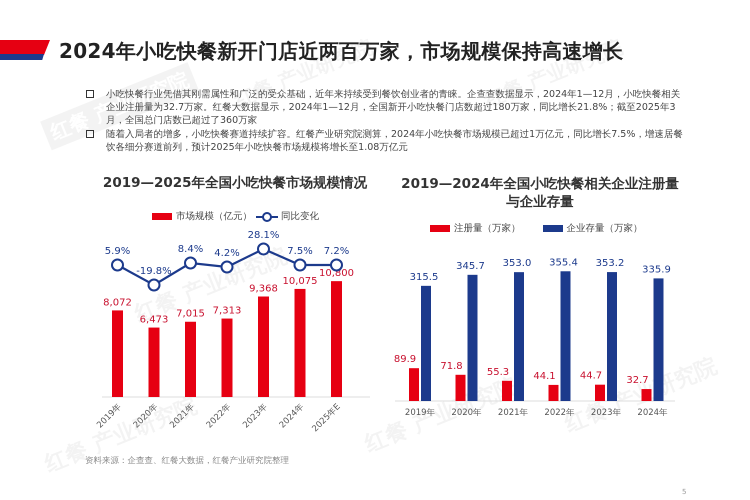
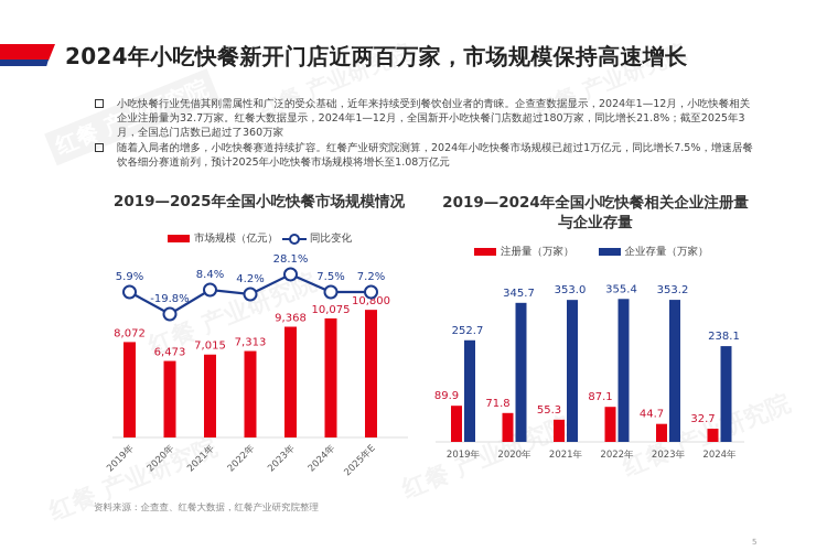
2019—2024年全国小吃快餐相关企业注册量与企业存量/企业存量（万家）/2019年: 315.5 -> 252.7
2019—2024年全国小吃快餐相关企业注册量与企业存量/注册量（万家）/2022年: 44.1 -> 87.1
2019—2024年全国小吃快餐相关企业注册量与企业存量/企业存量（万家）/2024年: 335.9 -> 238.1
